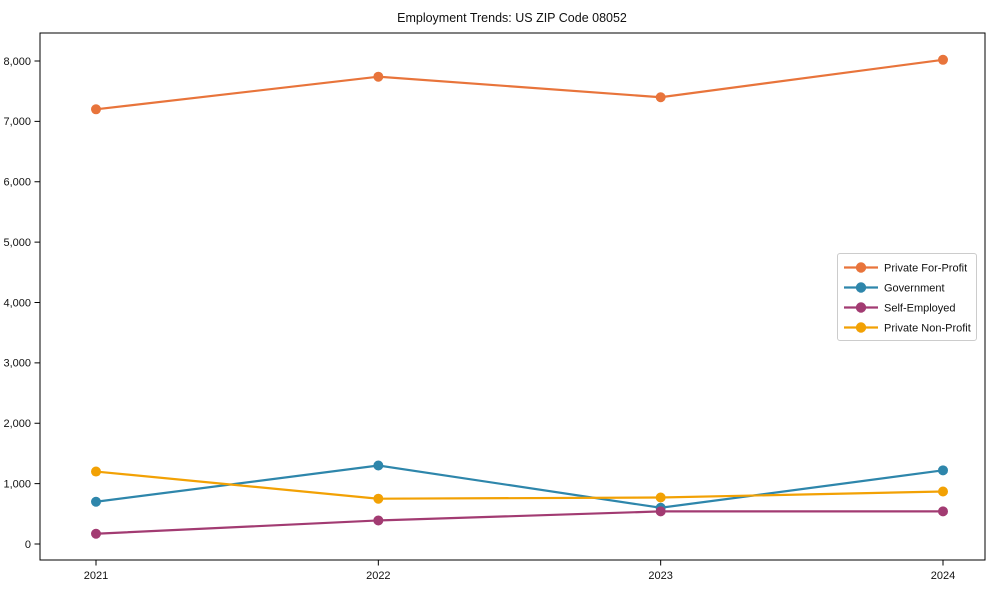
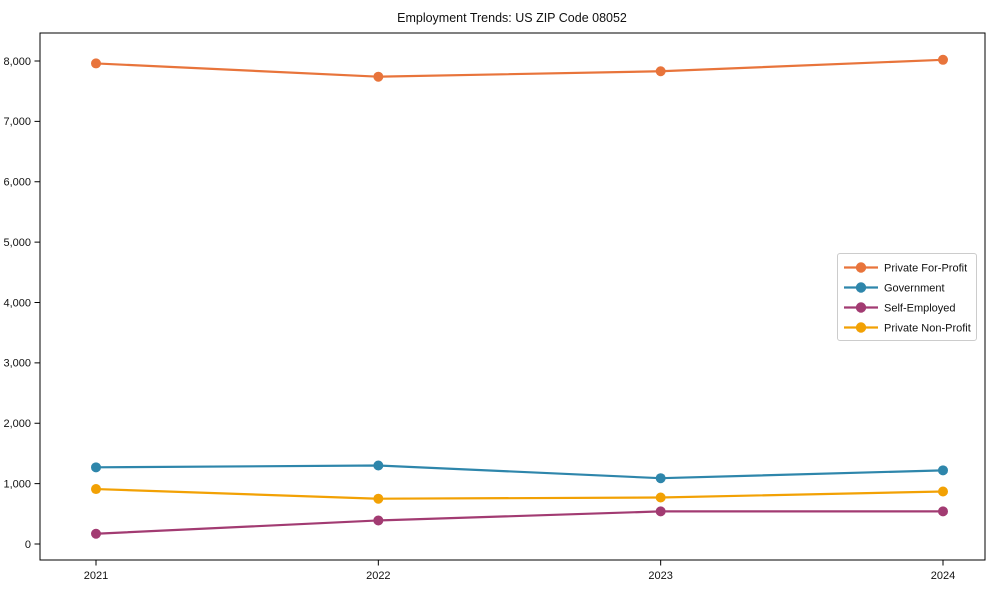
Private For-Profit/2021: 7200 -> 8000
Government/2021: 700 -> 1300
Private Non-Profit/2021: 1200 -> 900
Private For-Profit/2023: 7400 -> 7800
Government/2023: 600 -> 1100
